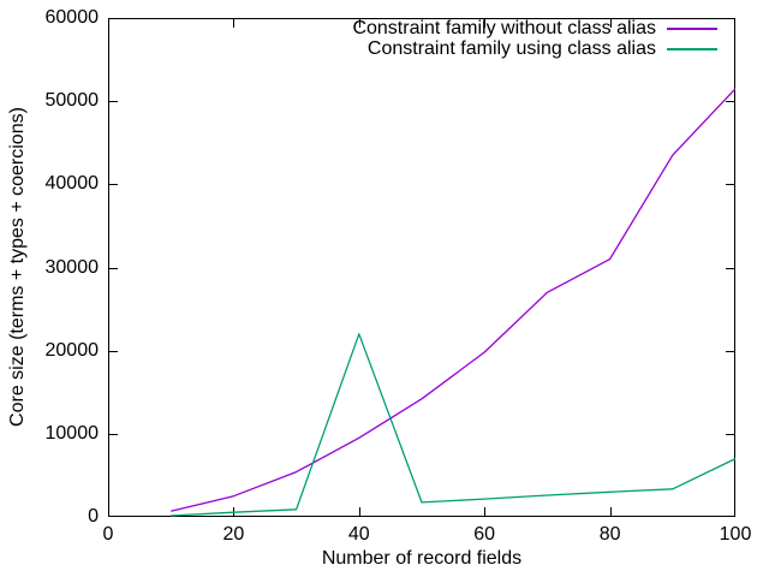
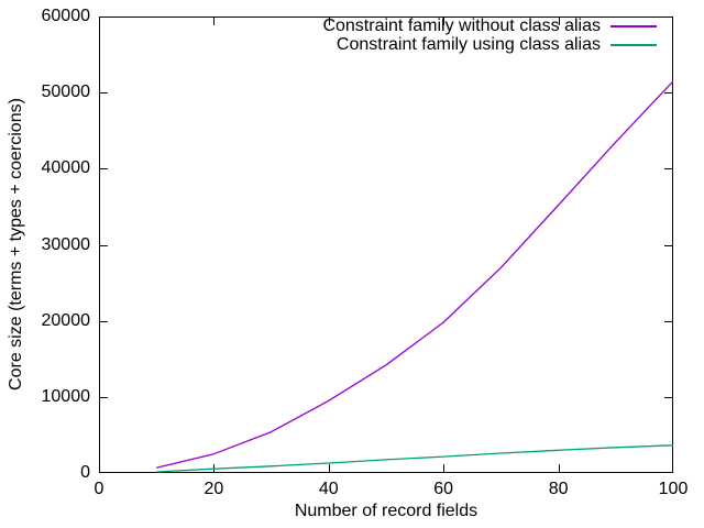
Constraint family using class alias/40: 22000 -> 1000
Constraint family without class alias/80: 31000 -> 35000
Constraint family using class alias/100: 7000 -> 4000
